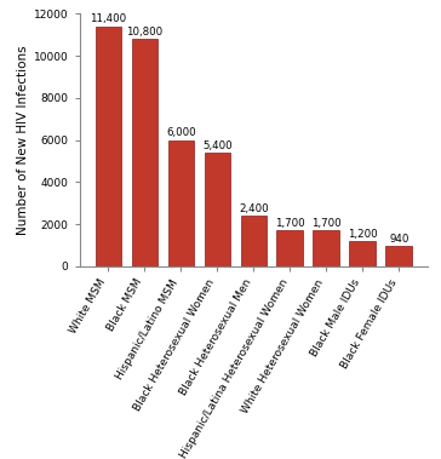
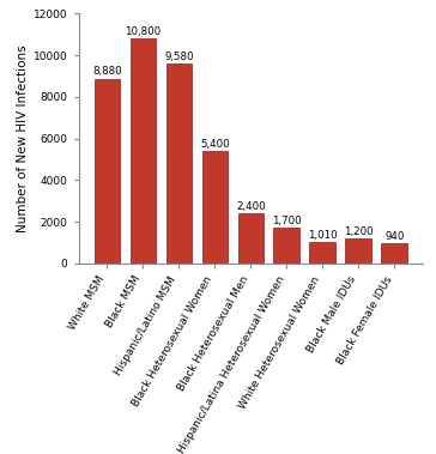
White MSM: 11,400 -> 8,880
Hispanic/Latino MSM: 6,000 -> 9,580
White Heterosexual Women: 1,700 -> 1,010
